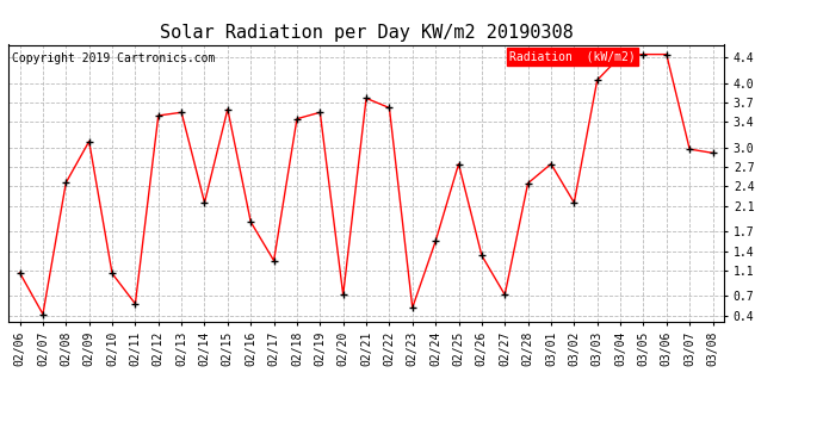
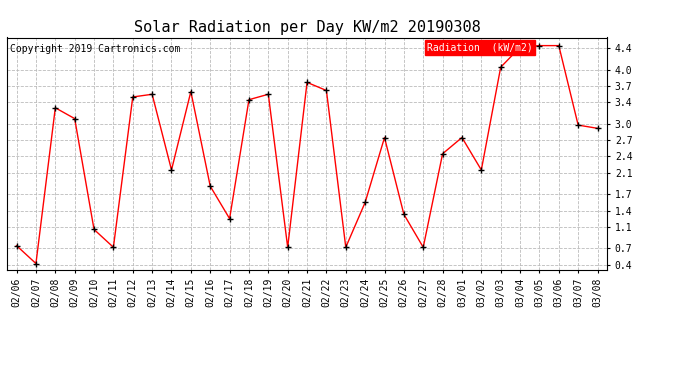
02/06: 1.06 -> 0.75
02/08: 2.46 -> 3.30
02/11: 0.58 -> 0.72
02/23: 0.52 -> 0.72
